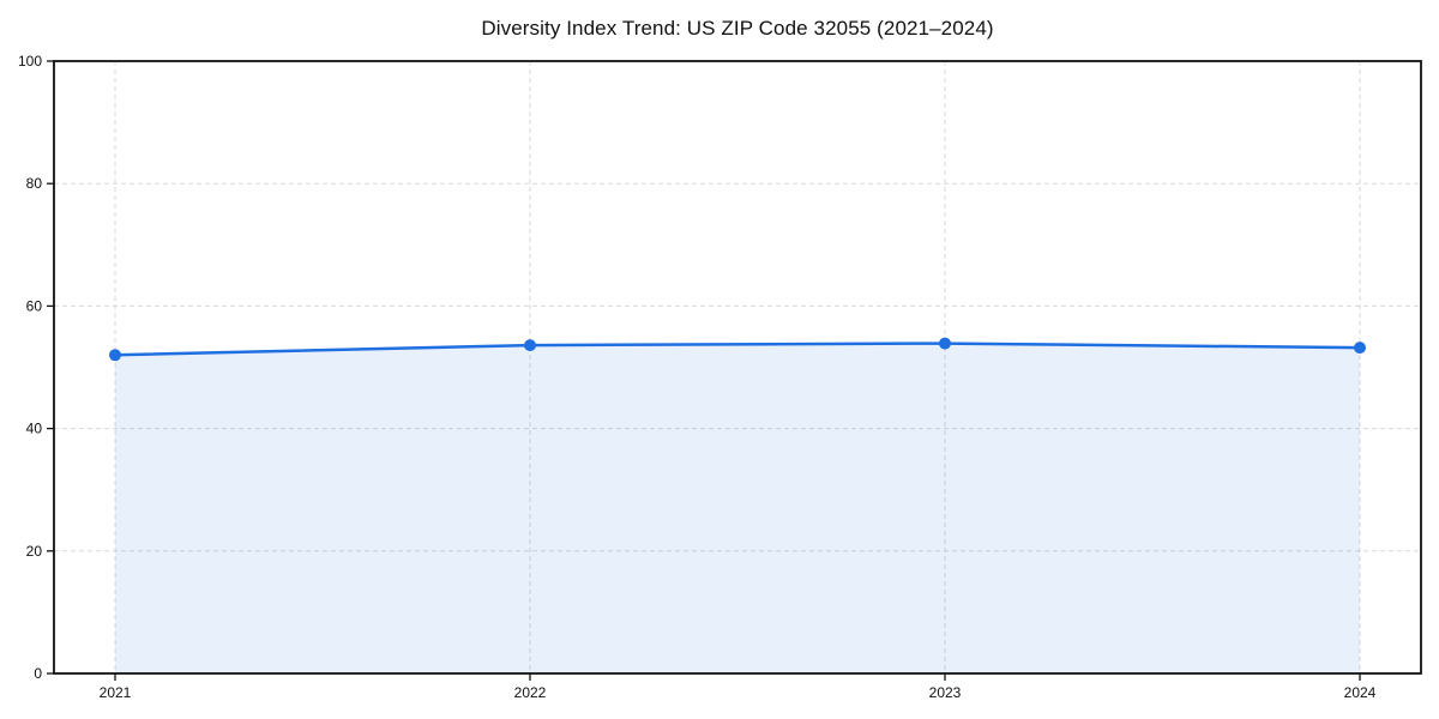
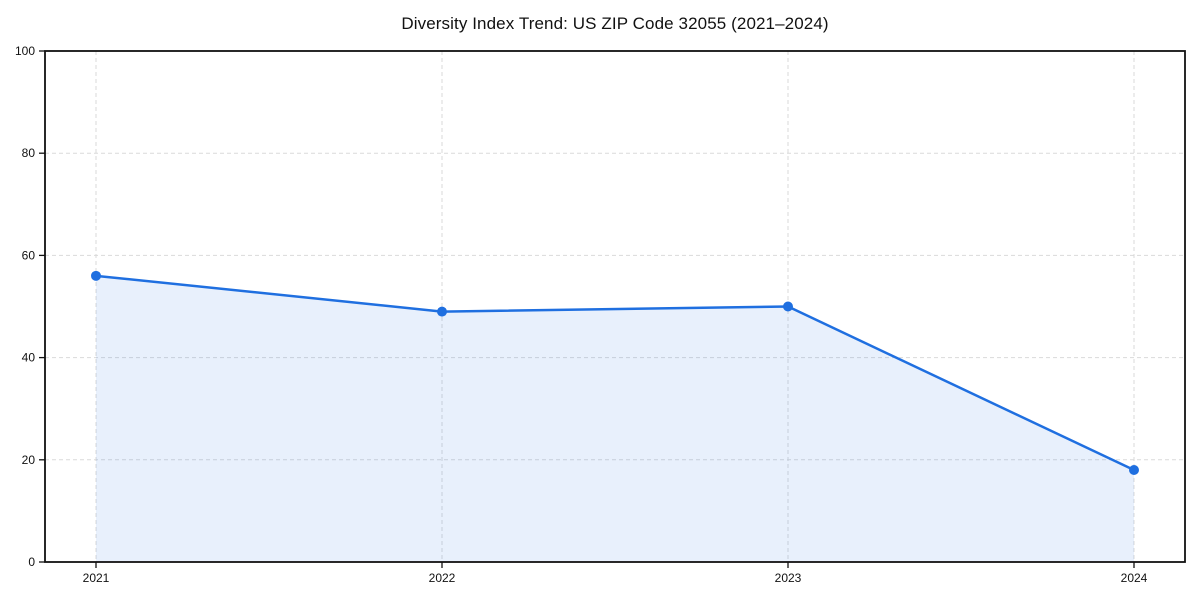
2021: 52 -> 56
2022: 54 -> 49
2023: 54 -> 50
2024: 53 -> 18
